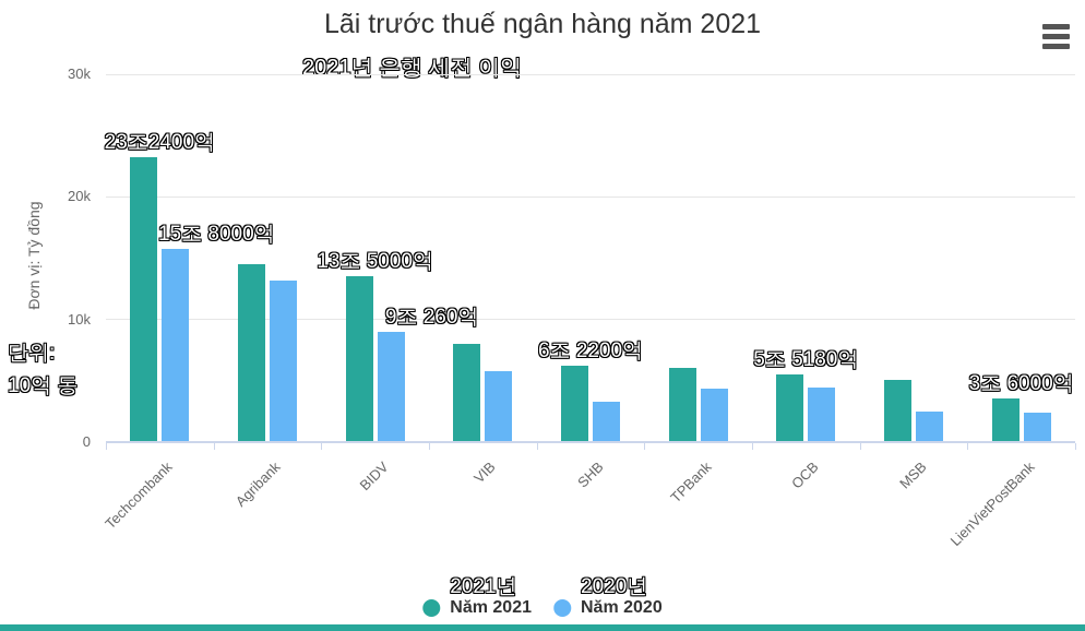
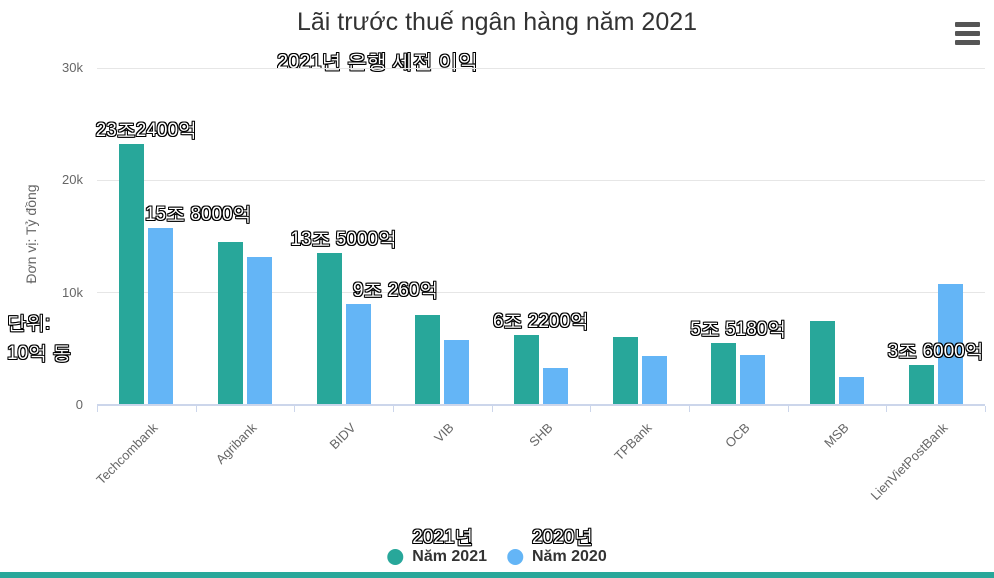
Năm 2021/MSB: 5.1k -> 7.5k
Năm 2020/LienVietPostBank: 2.4k -> 10.8k
